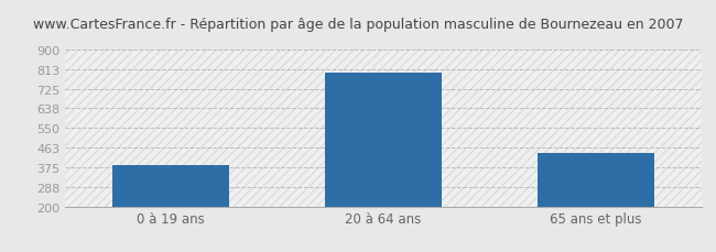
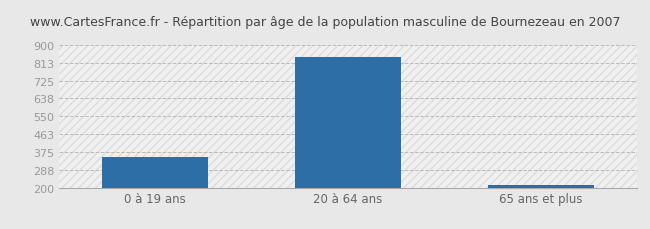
0 à 19 ans: 385 -> 350
20 à 64 ans: 795 -> 840
65 ans et plus: 440 -> 215
